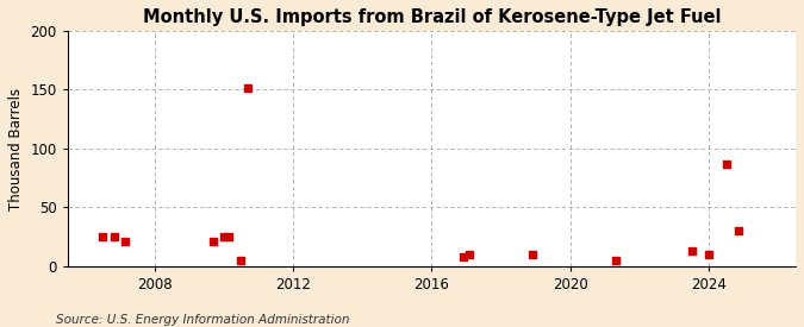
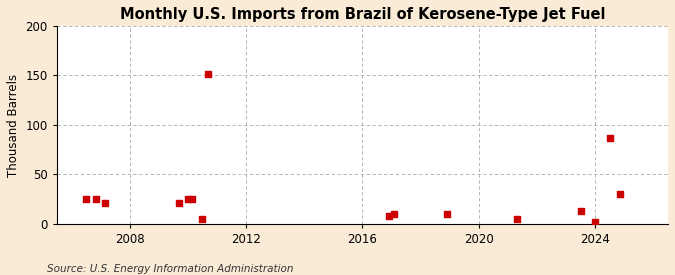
2024: 10 -> 2
